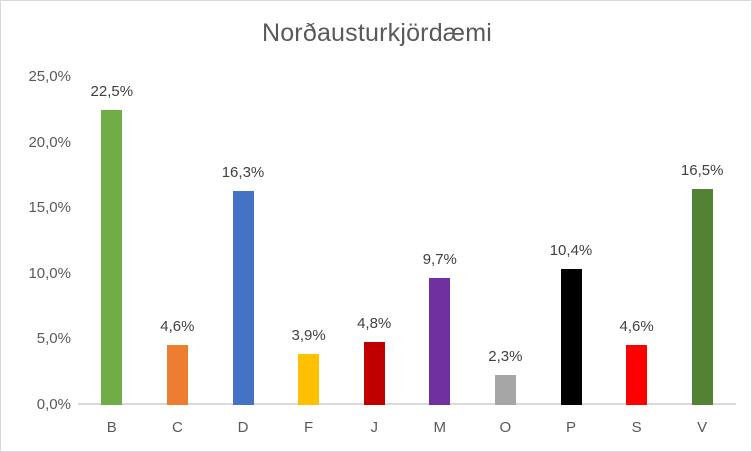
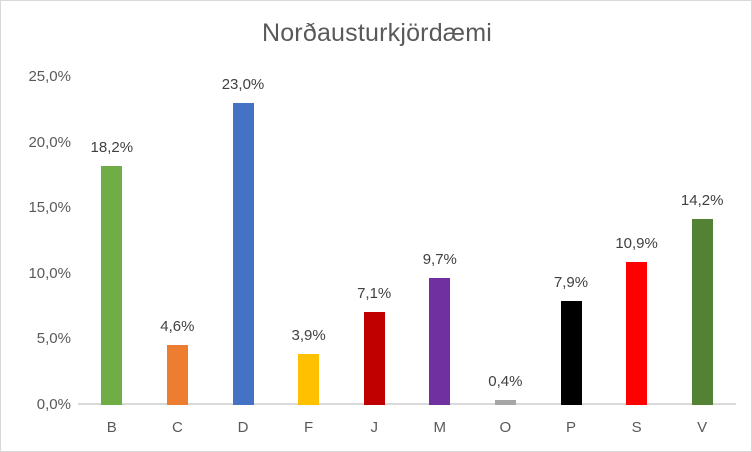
B: 22,5% -> 18,2%
D: 16,3% -> 23,0%
J: 4,8% -> 7,1%
O: 2,3% -> 0,4%
P: 10,4% -> 7,9%
S: 4,6% -> 10,9%
V: 16,5% -> 14,2%
